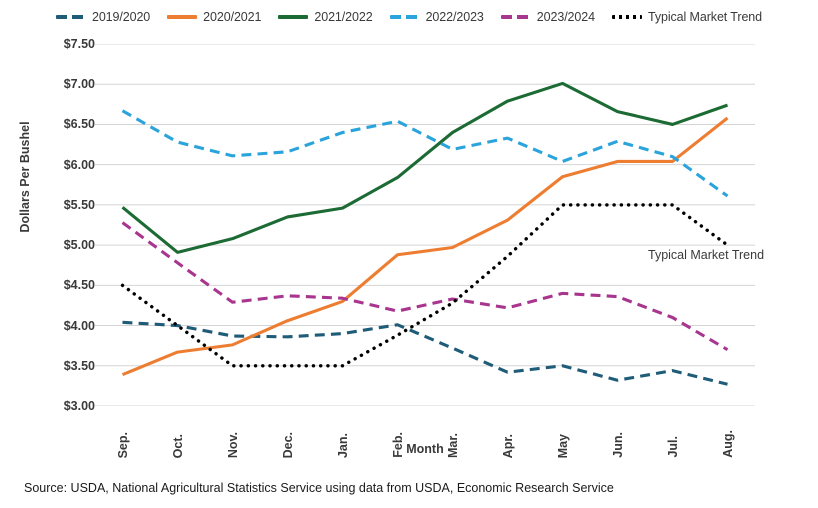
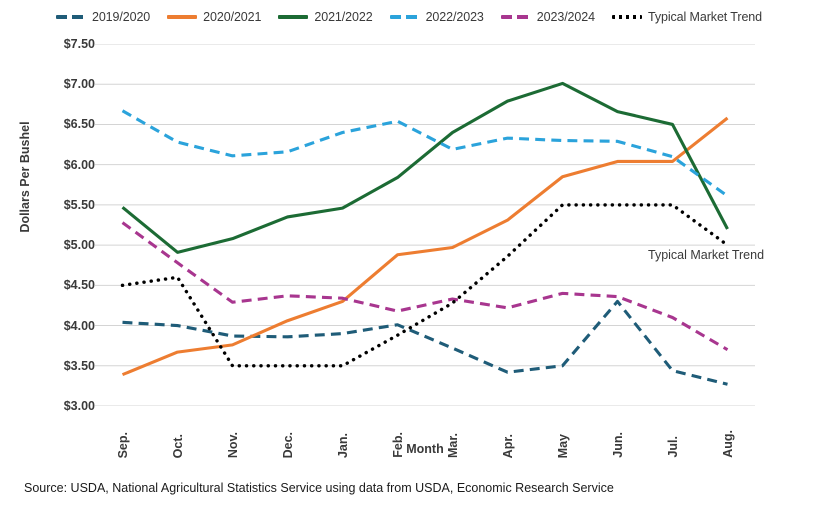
Typical Market Trend/Oct.: $4.0 -> $4.6
2022/2023/May: $6.0 -> $6.3
2019/2020/Jun.: $3.3 -> $4.3
2021/2022/Aug.: $6.7 -> $5.2
